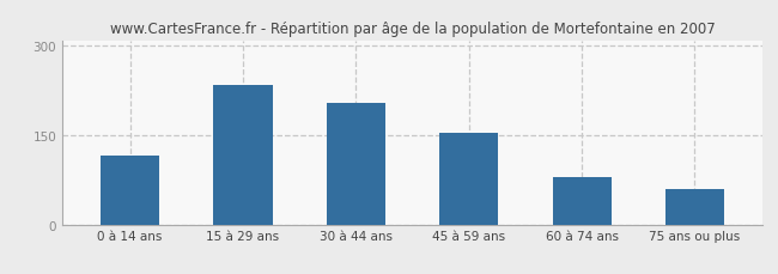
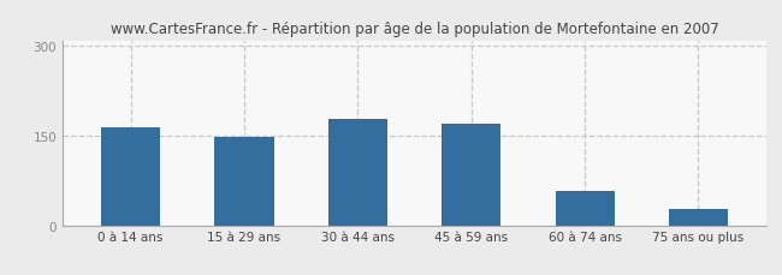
0 à 14 ans: 115 -> 165
15 à 29 ans: 235 -> 148
30 à 44 ans: 205 -> 178
45 à 59 ans: 155 -> 170
60 à 74 ans: 80 -> 57
75 ans ou plus: 60 -> 28
